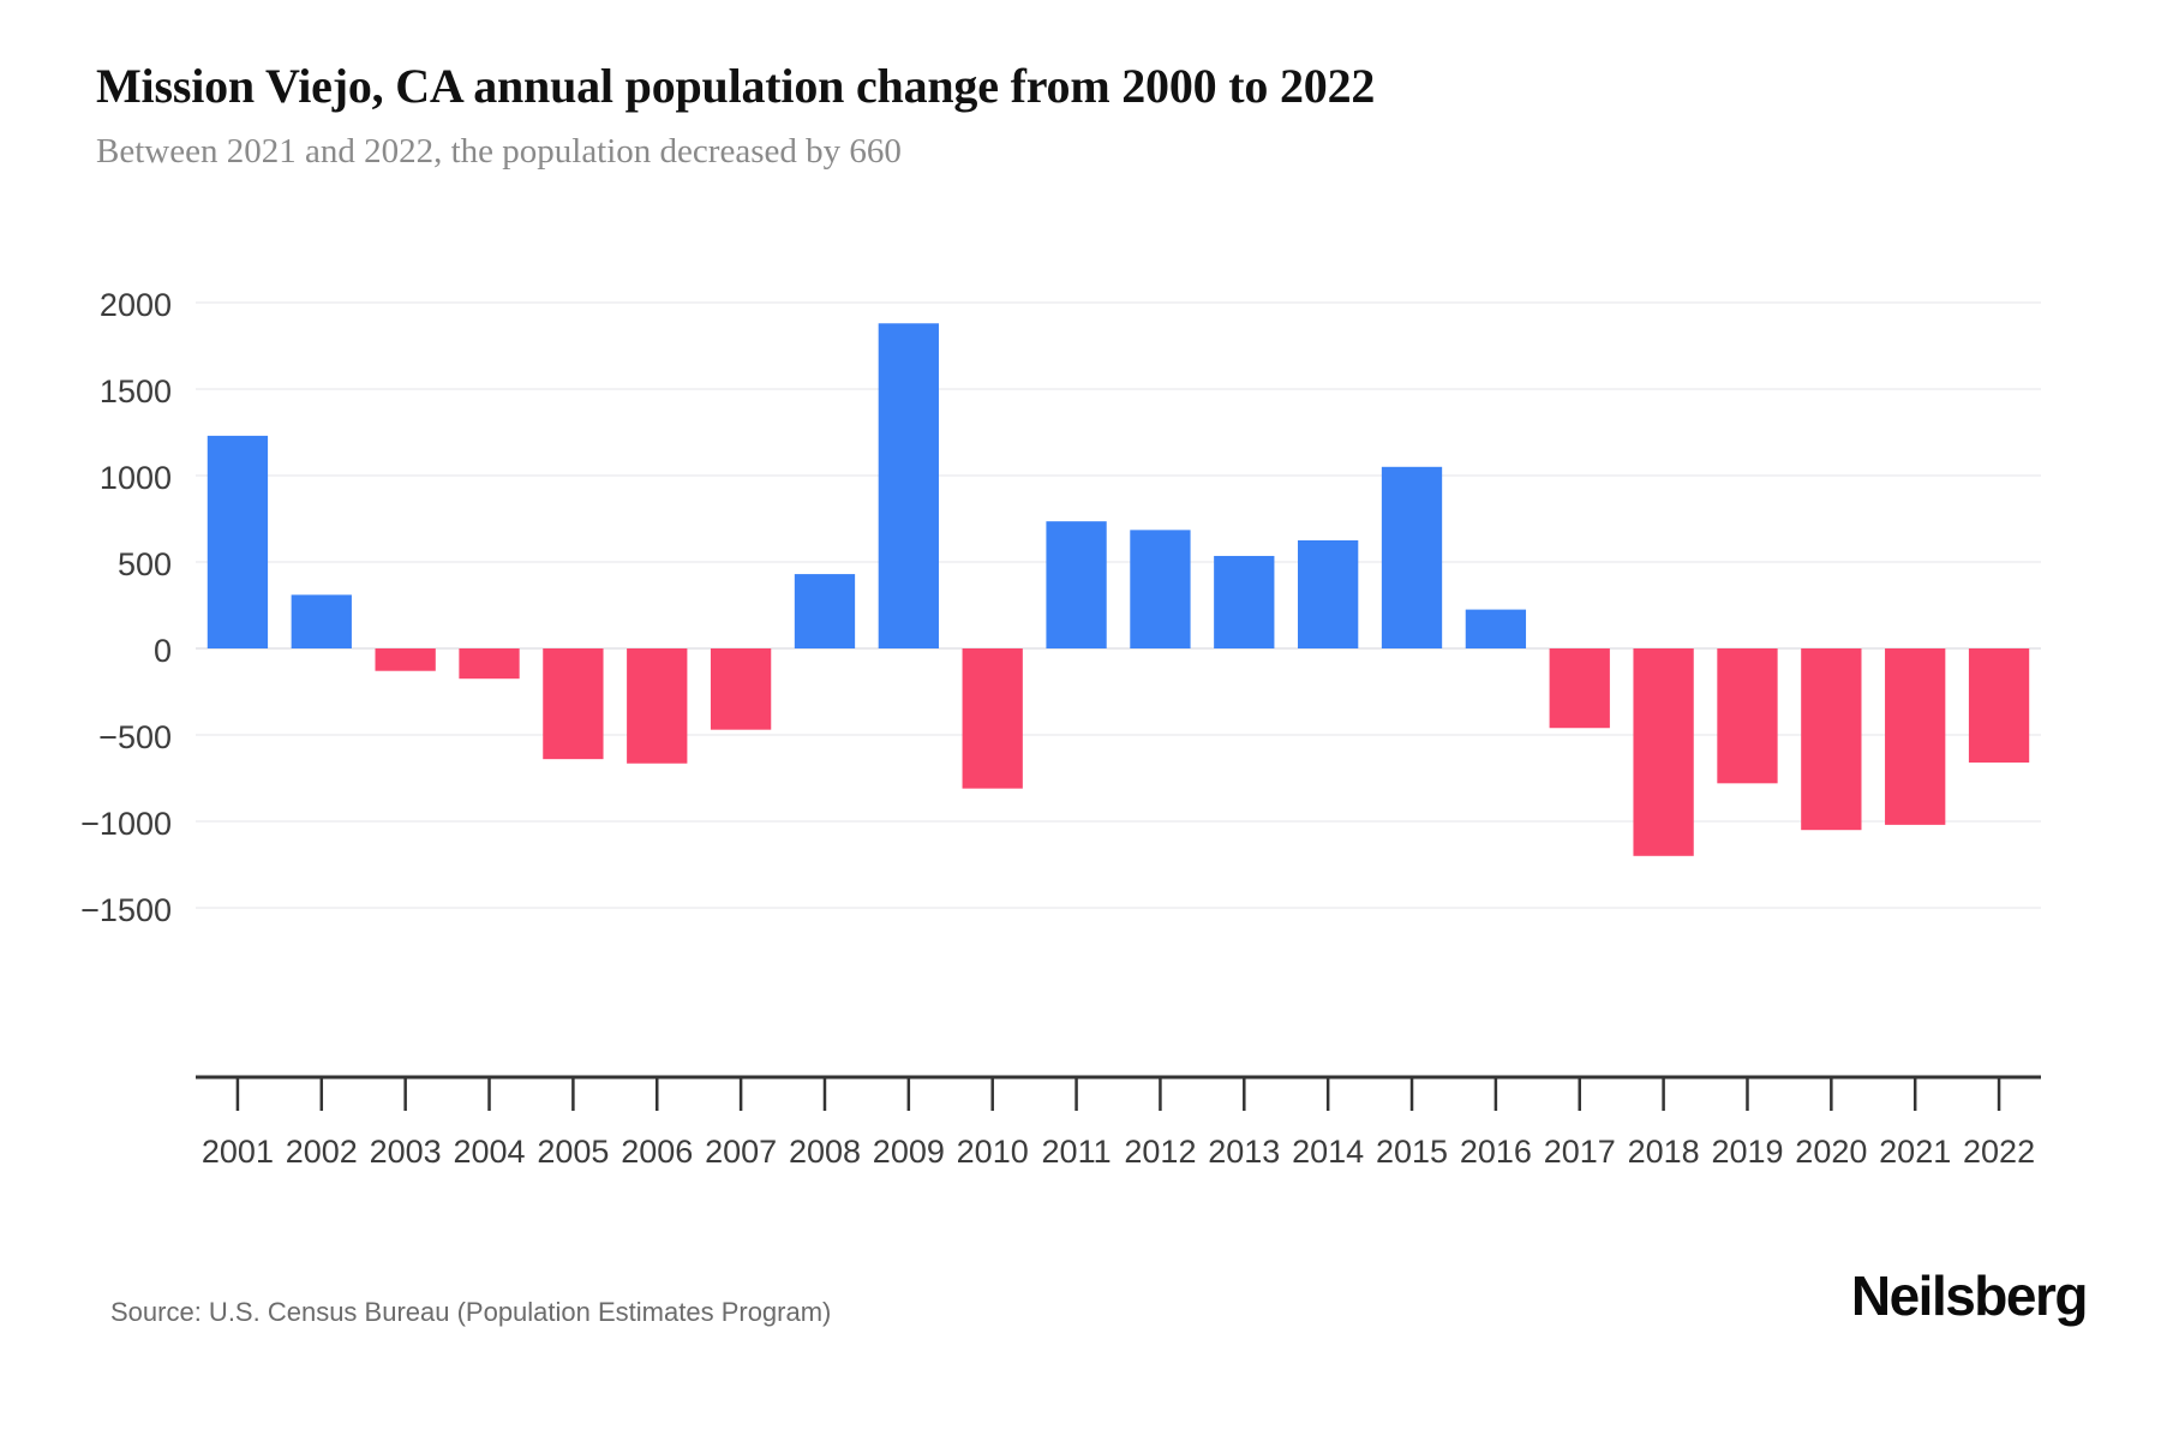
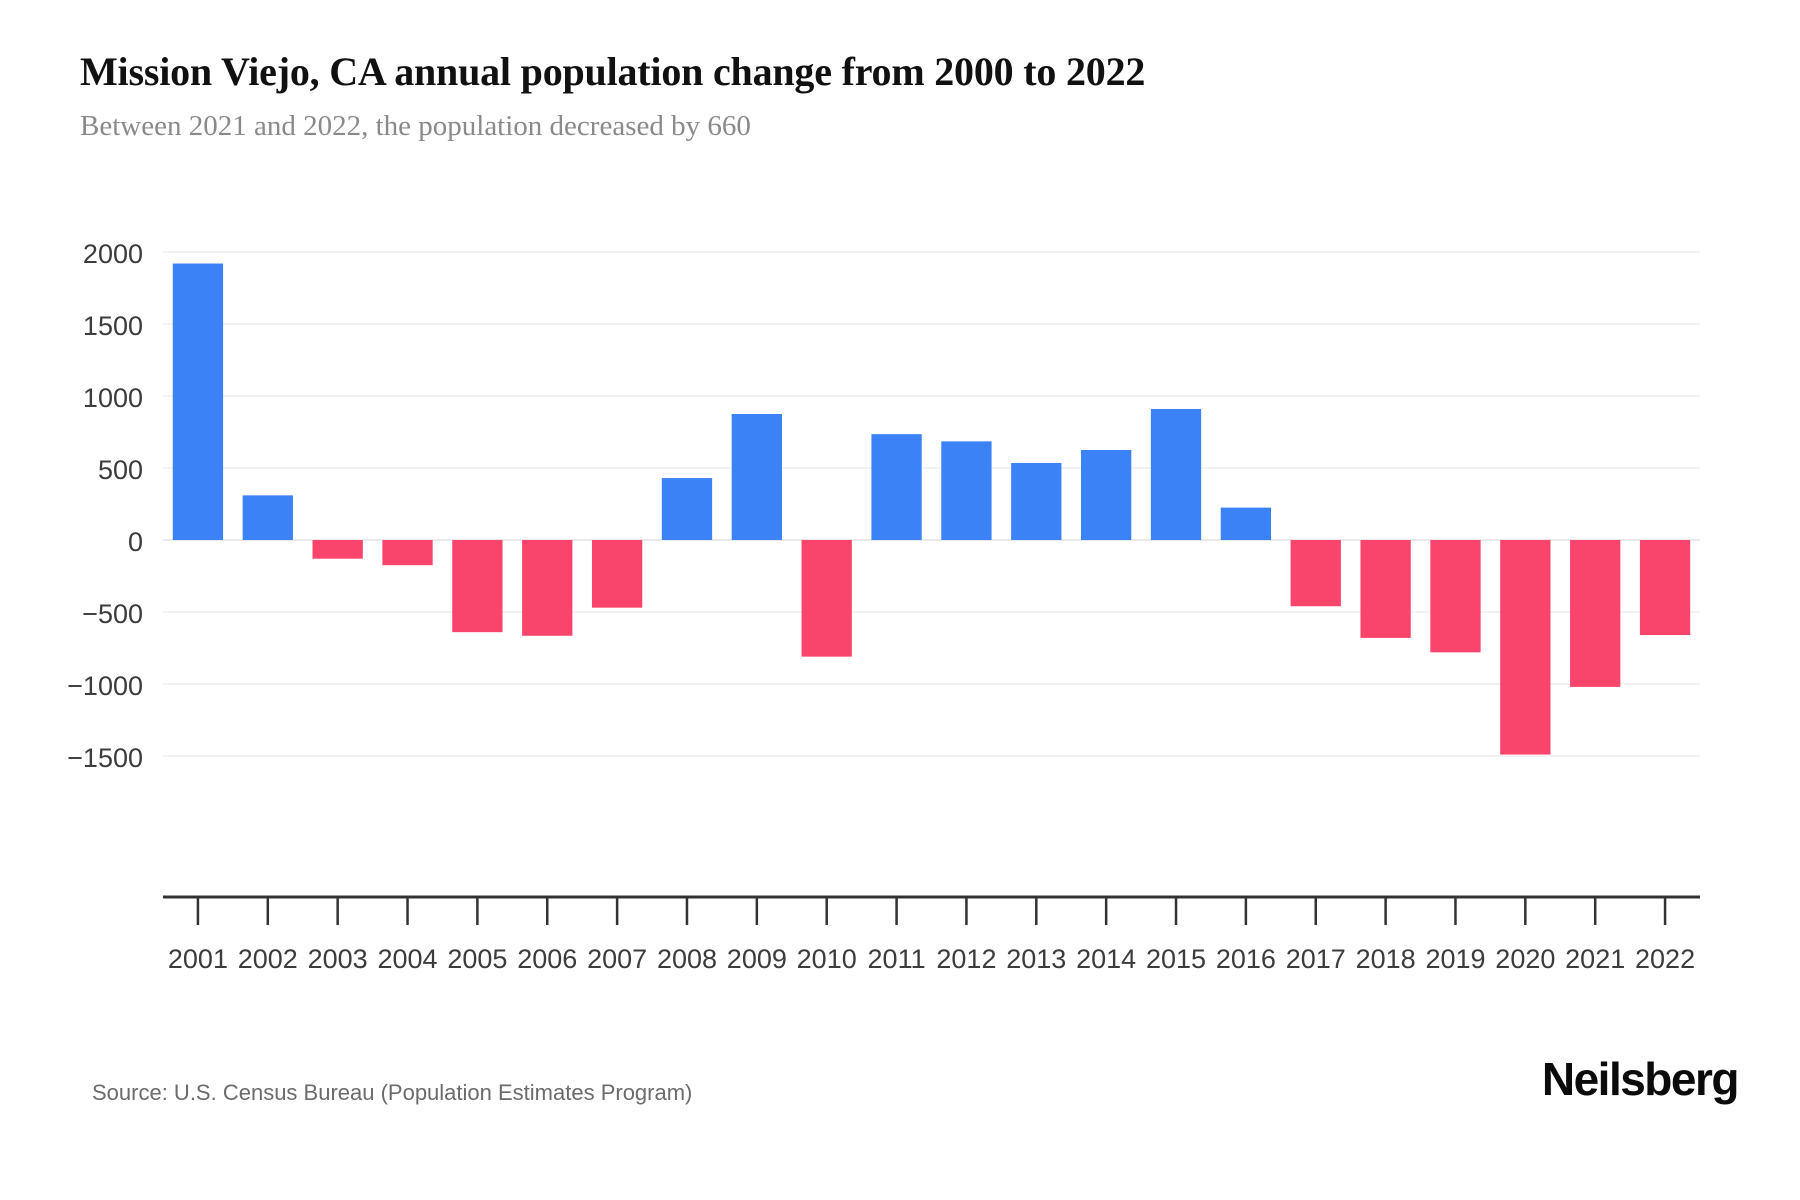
2001: 1230 -> 1920
2009: 1880 -> 880
2015: 1050 -> 910
2018: -1200 -> -680
2020: -1050 -> -1490
